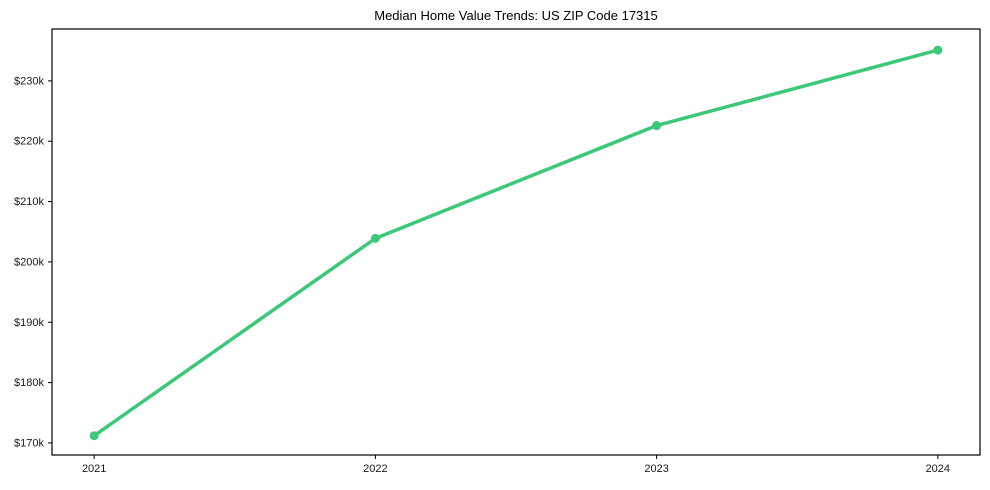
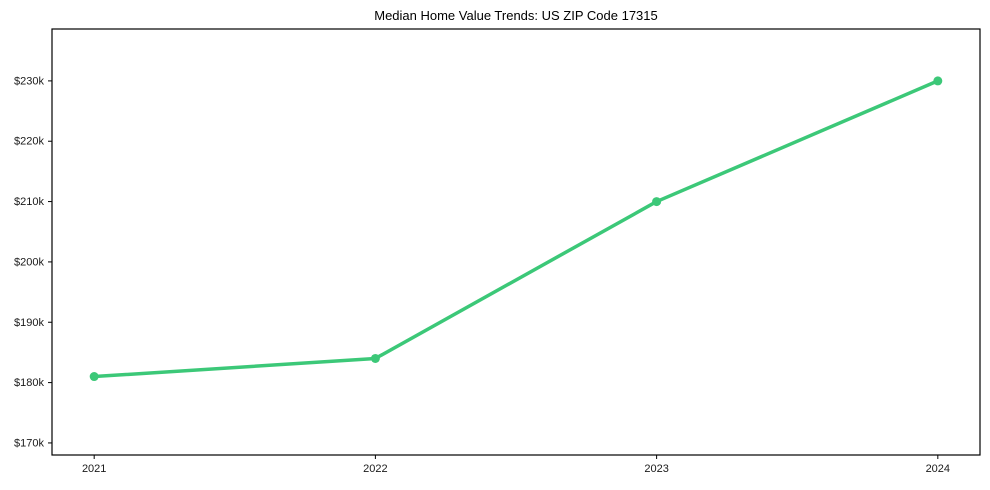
2021: $171k -> $181k
2022: $204k -> $184k
2023: $223k -> $210k
2024: $235k -> $230k
